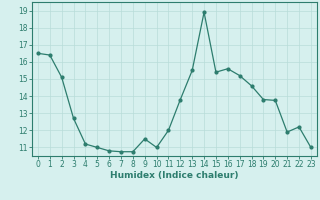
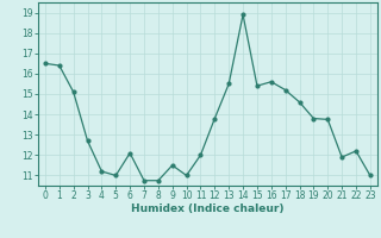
6: 10.8 -> 12.1
